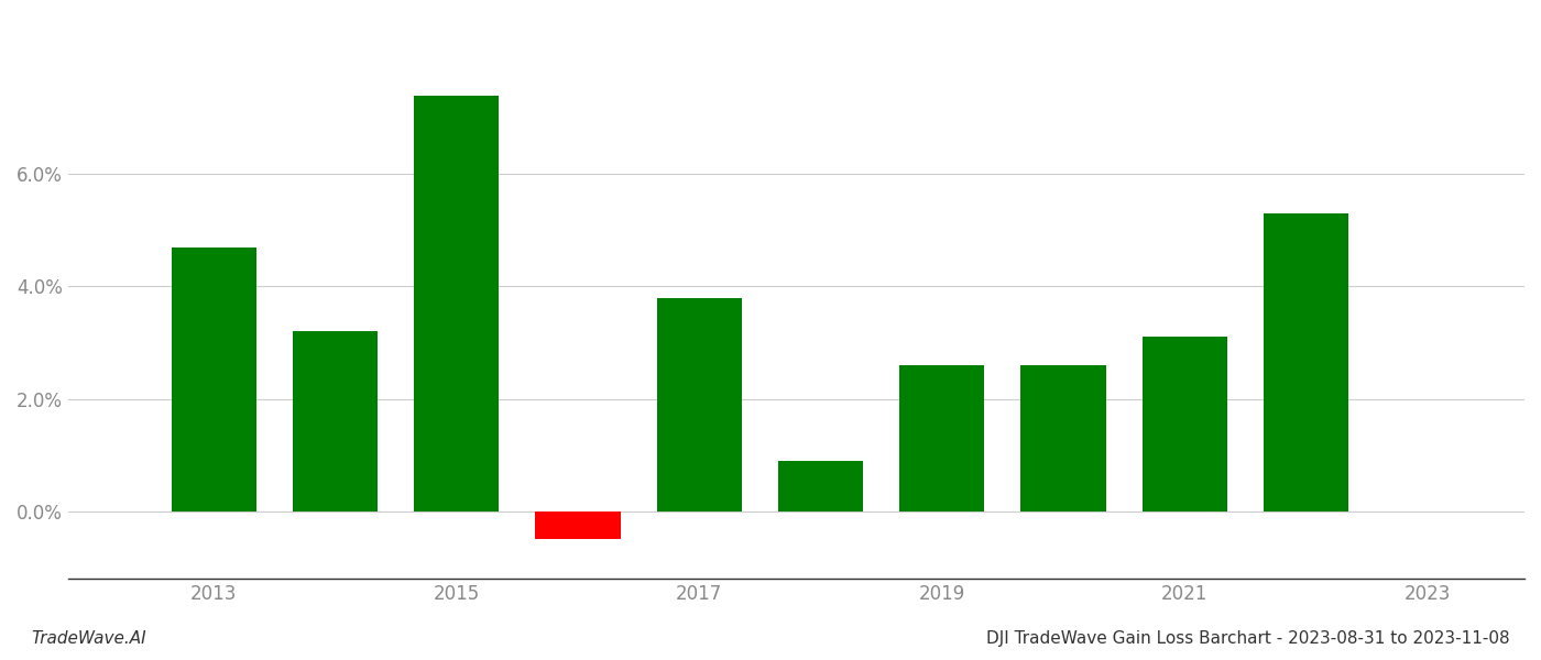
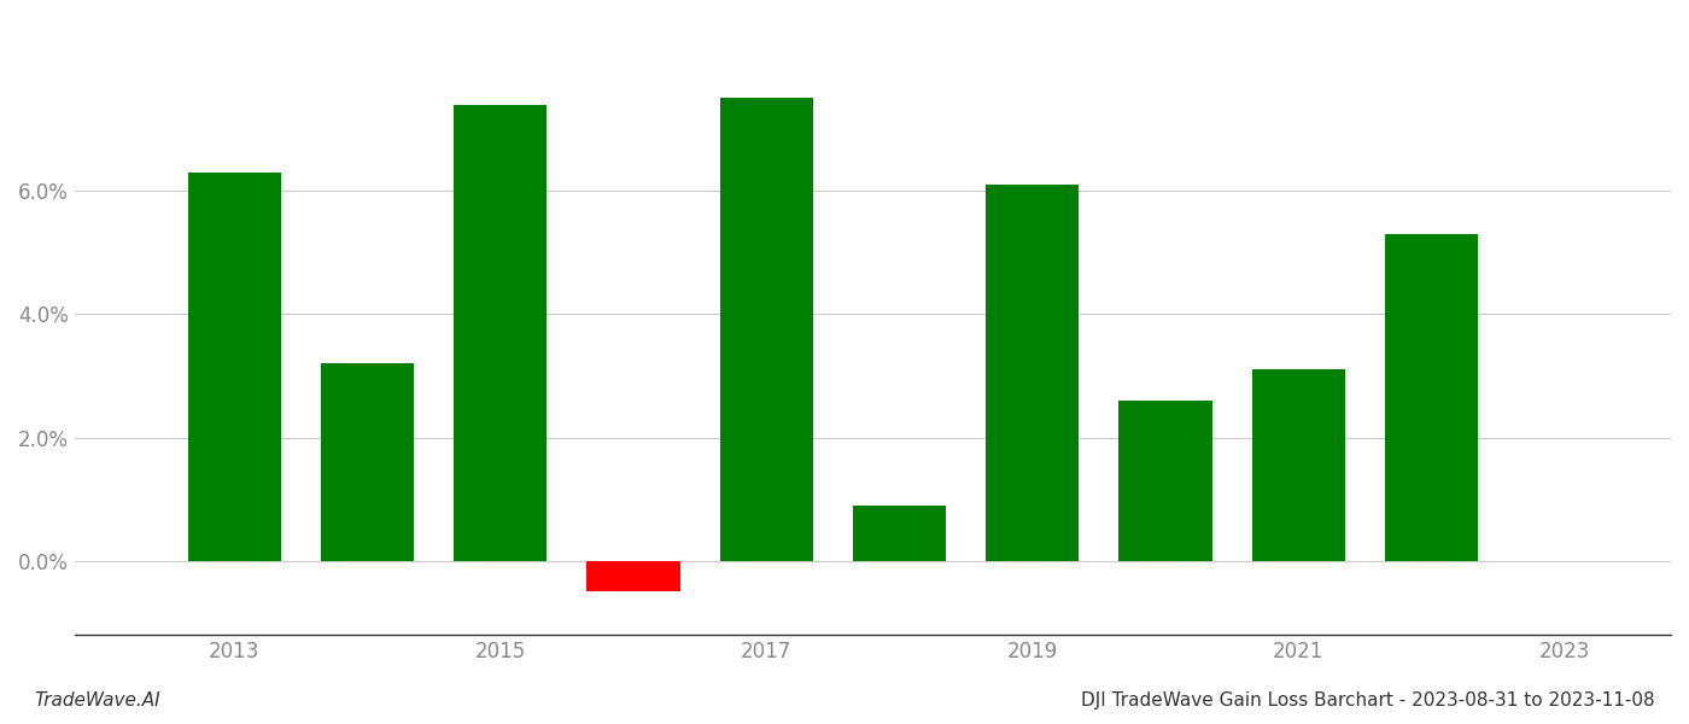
2013: 4.7% -> 6.3%
2017: 3.8% -> 7.5%
2019: 2.6% -> 6.1%
